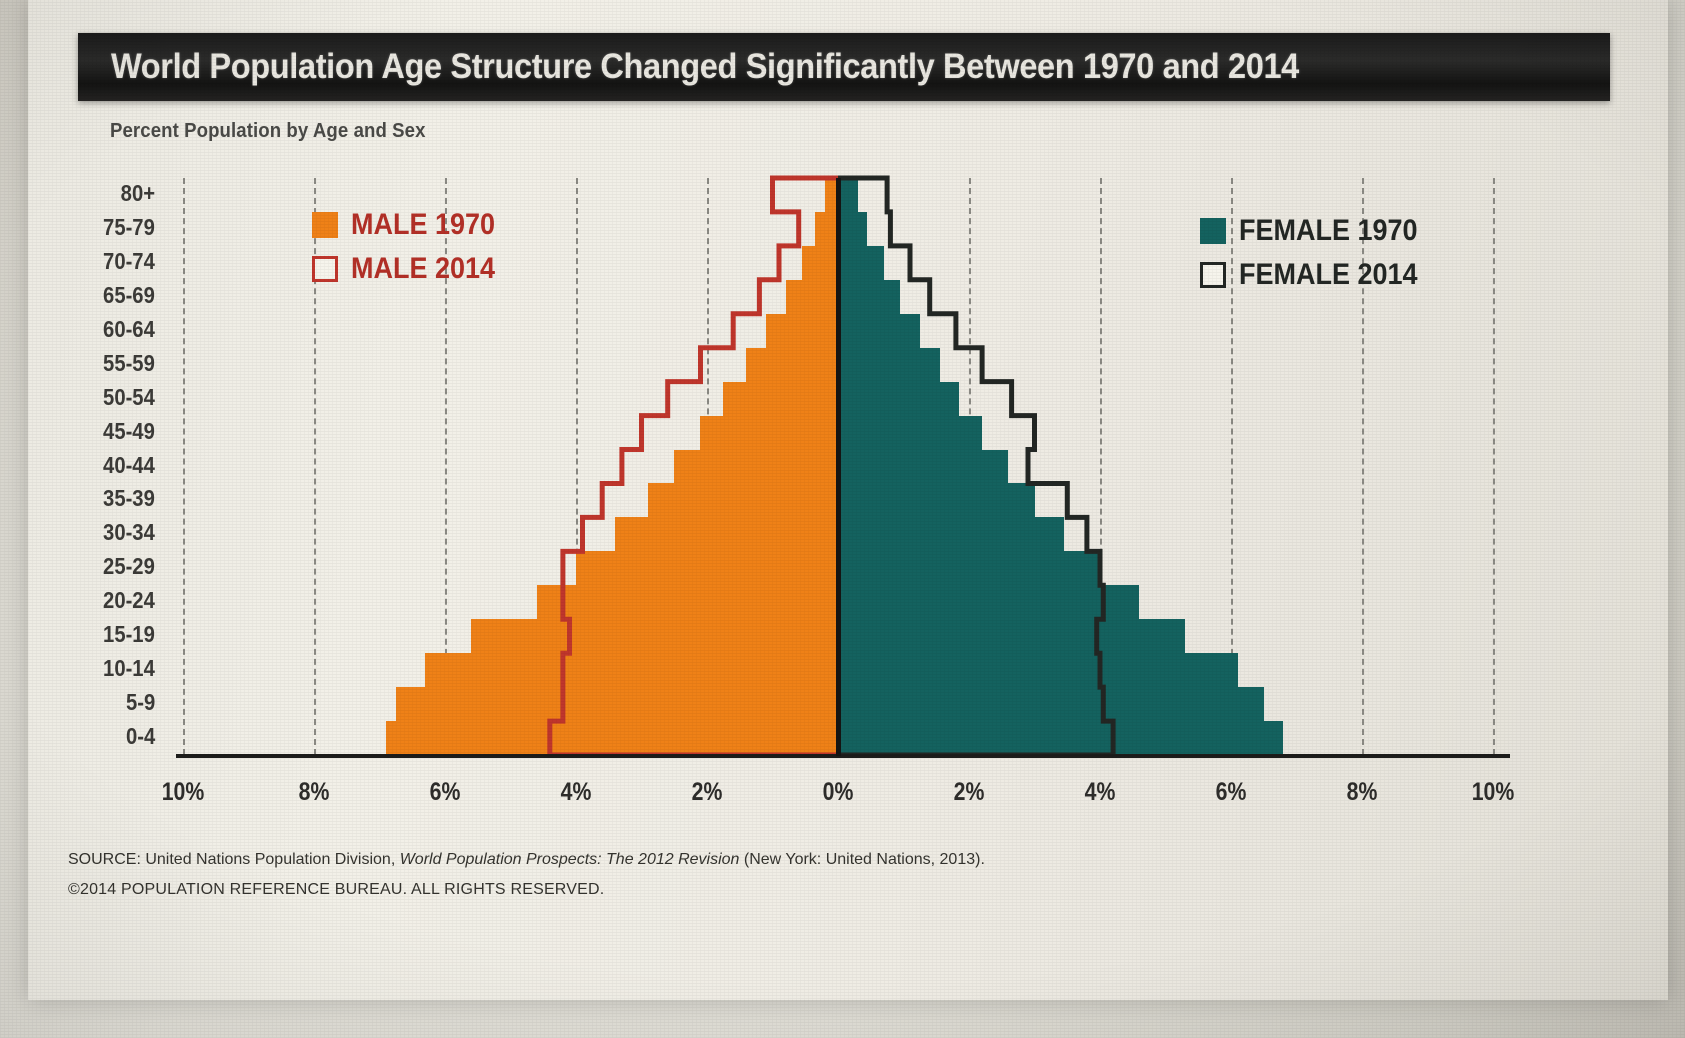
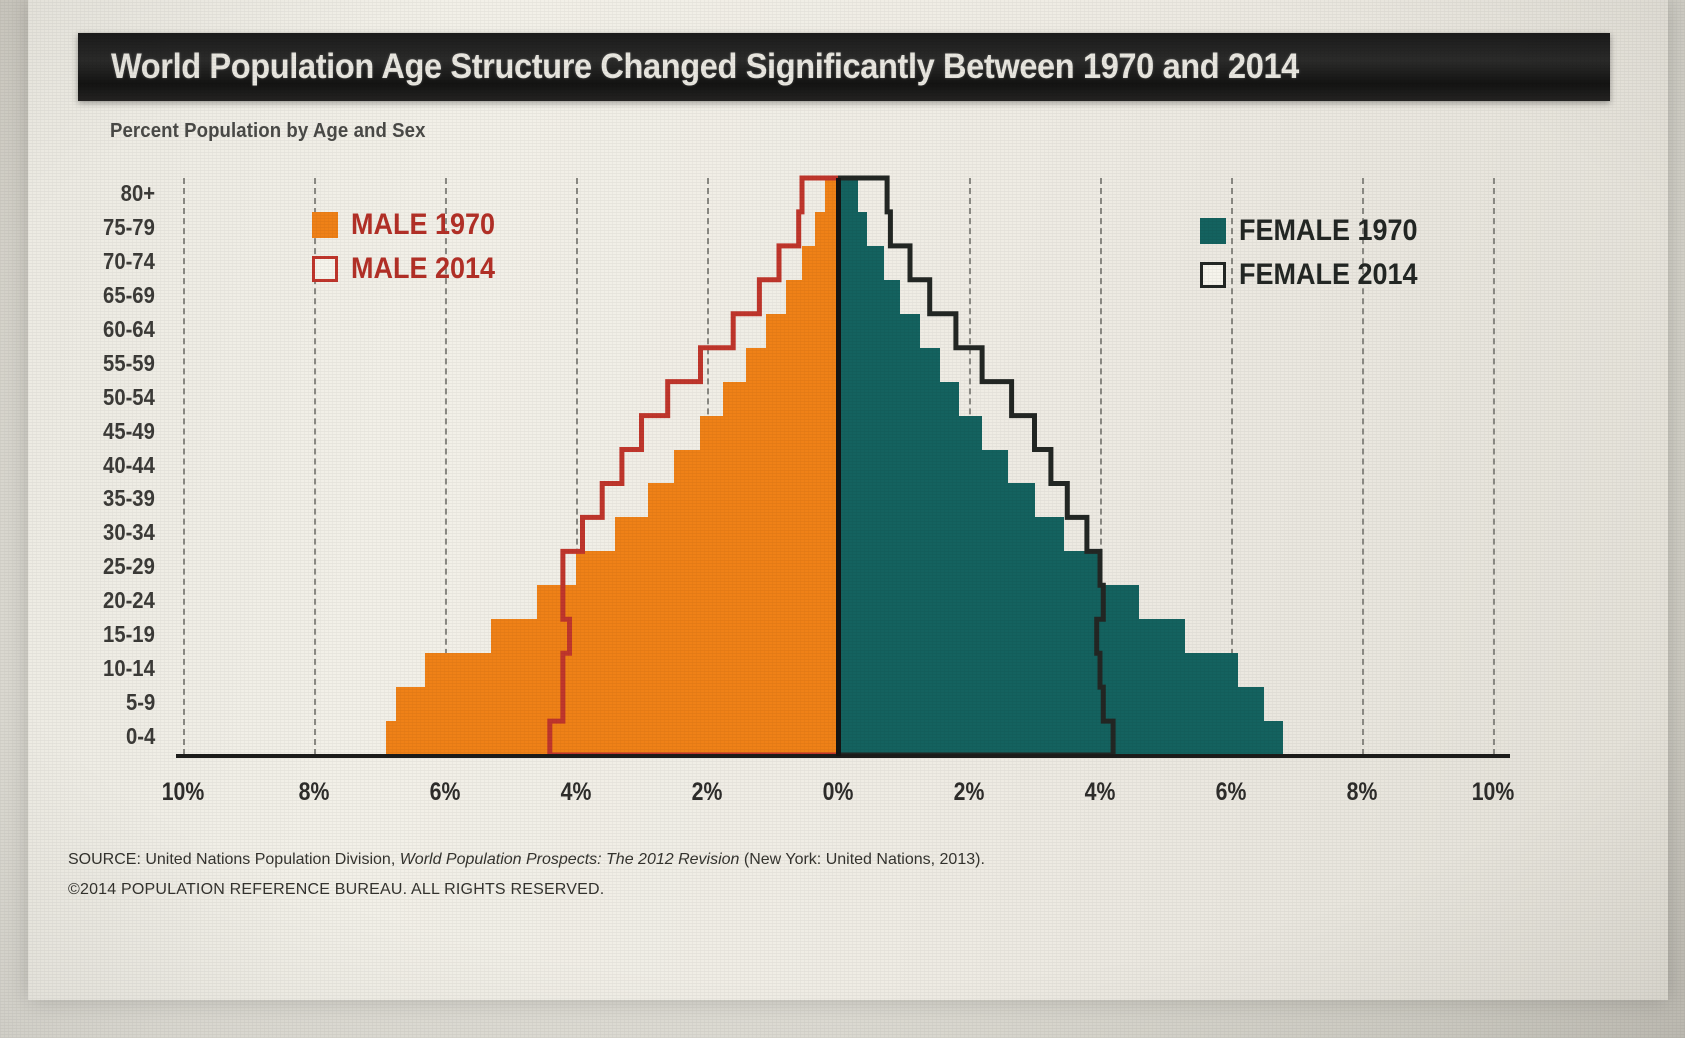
MALE 2014/80+: 1.0% -> 0.6%
FEMALE 2014/40-44: 2.9% -> 3.2%
MALE 1970/15-19: 5.6% -> 5.3%
